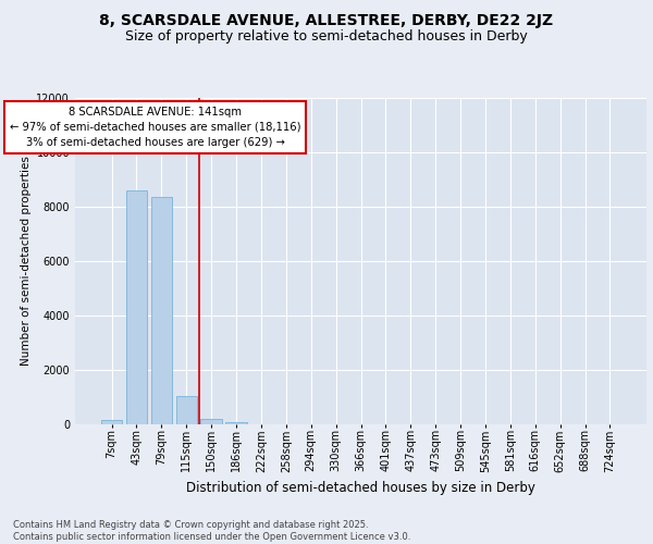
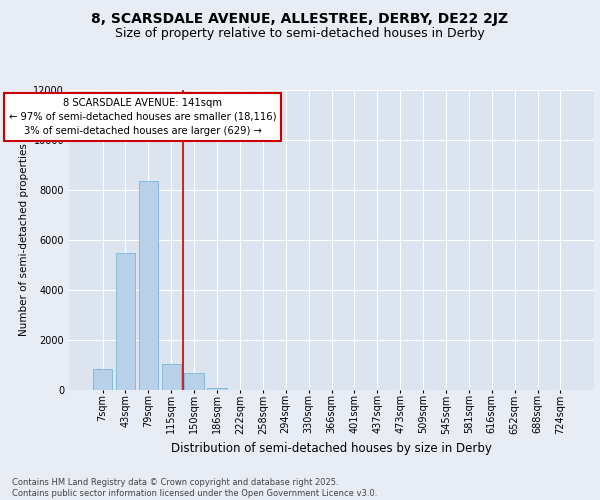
7sqm: 150 -> 850
43sqm: 8600 -> 5500
150sqm: 200 -> 700
